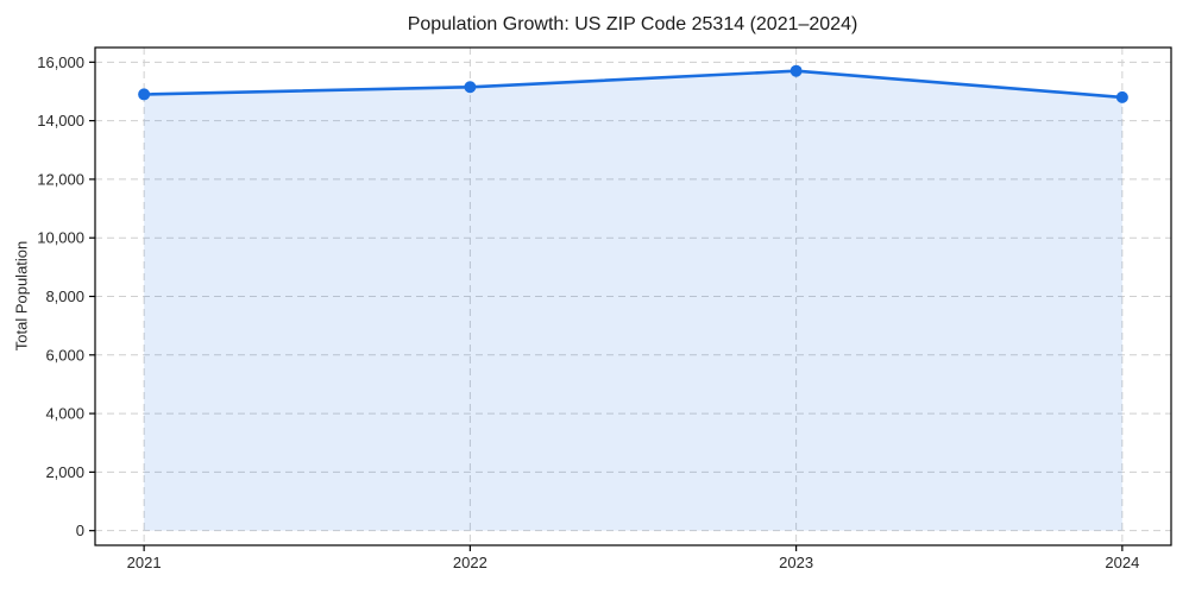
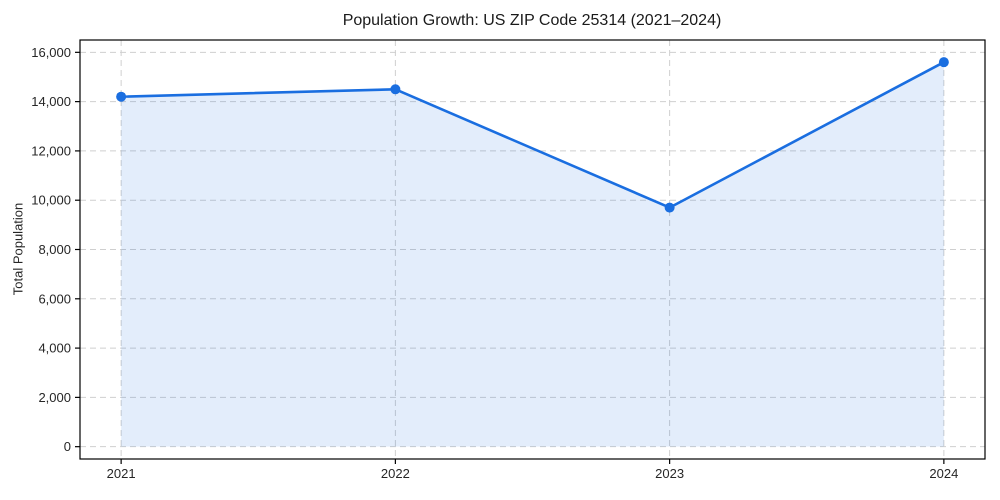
2021: 14900 -> 14200
2022: 15200 -> 14500
2023: 15700 -> 9700
2024: 14800 -> 15600
